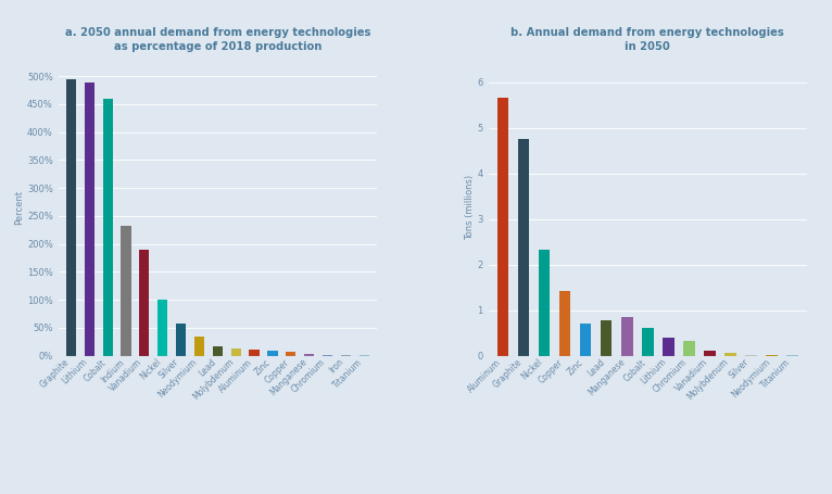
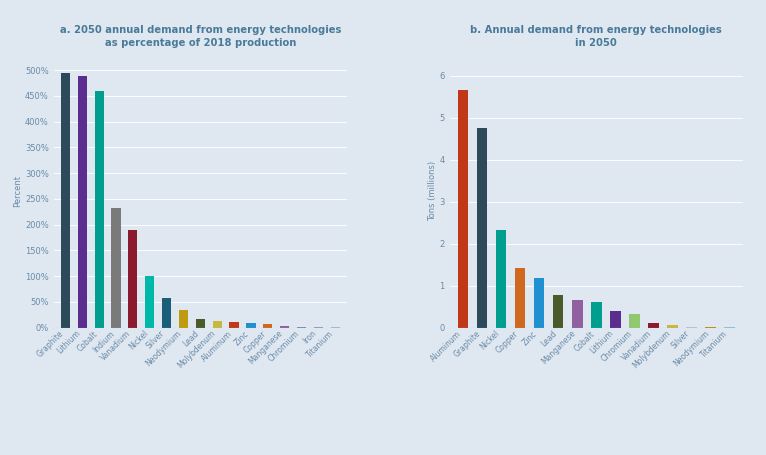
b. Annual demand from energy technologies in 2050/Zinc: 0.70 -> 1.19
b. Annual demand from energy technologies in 2050/Manganese: 0.85 -> 0.65
